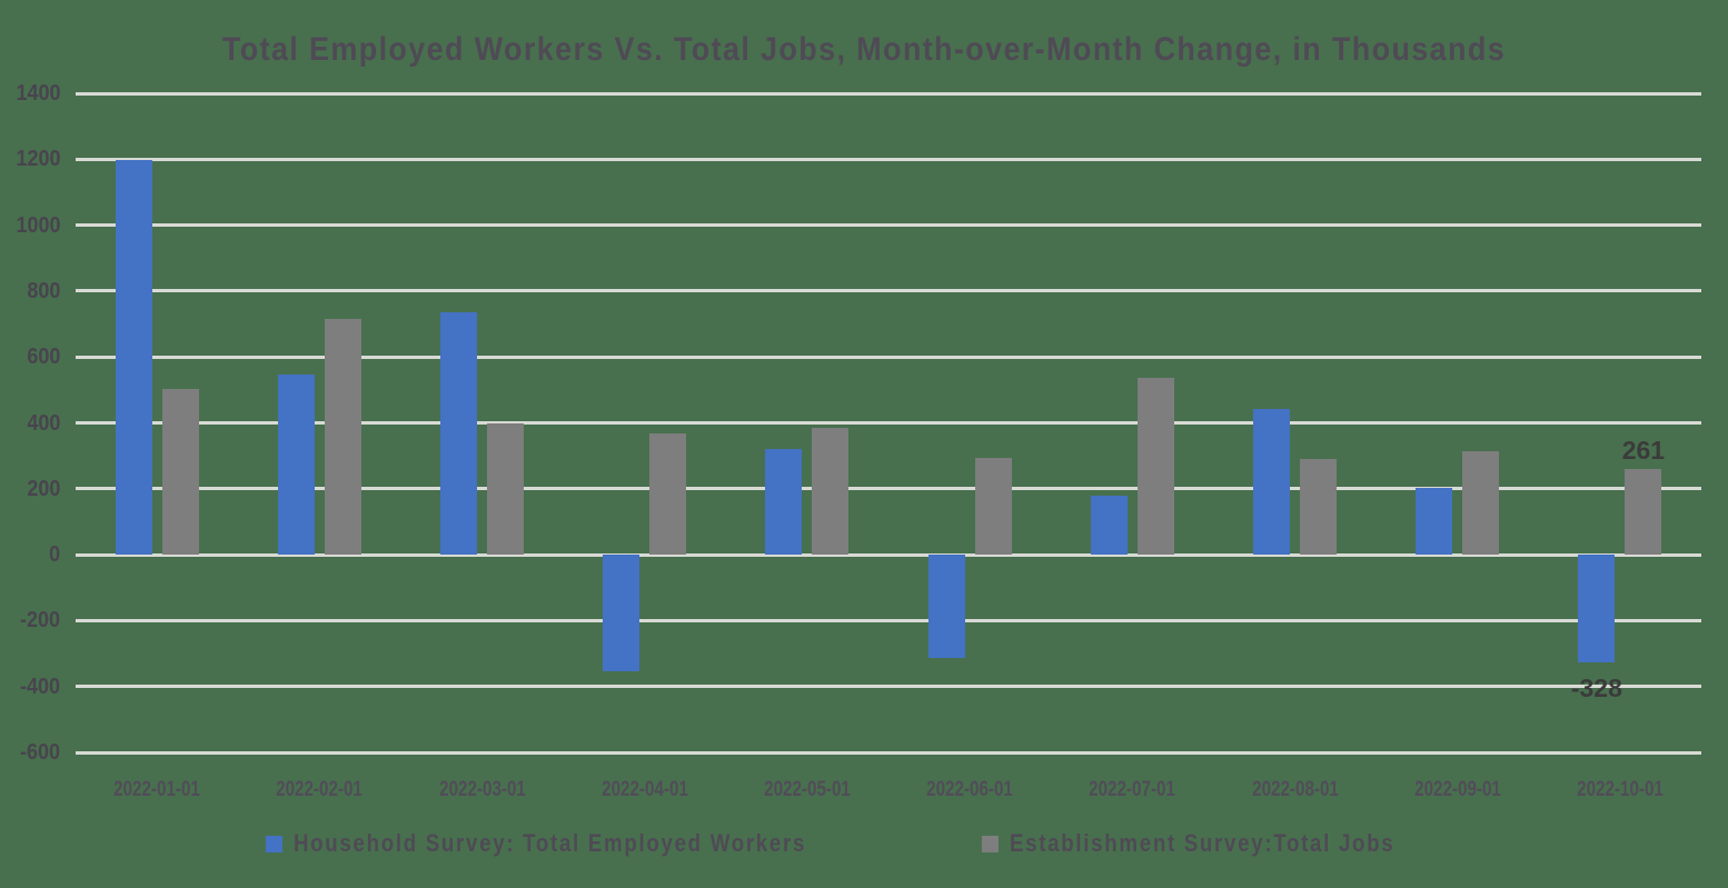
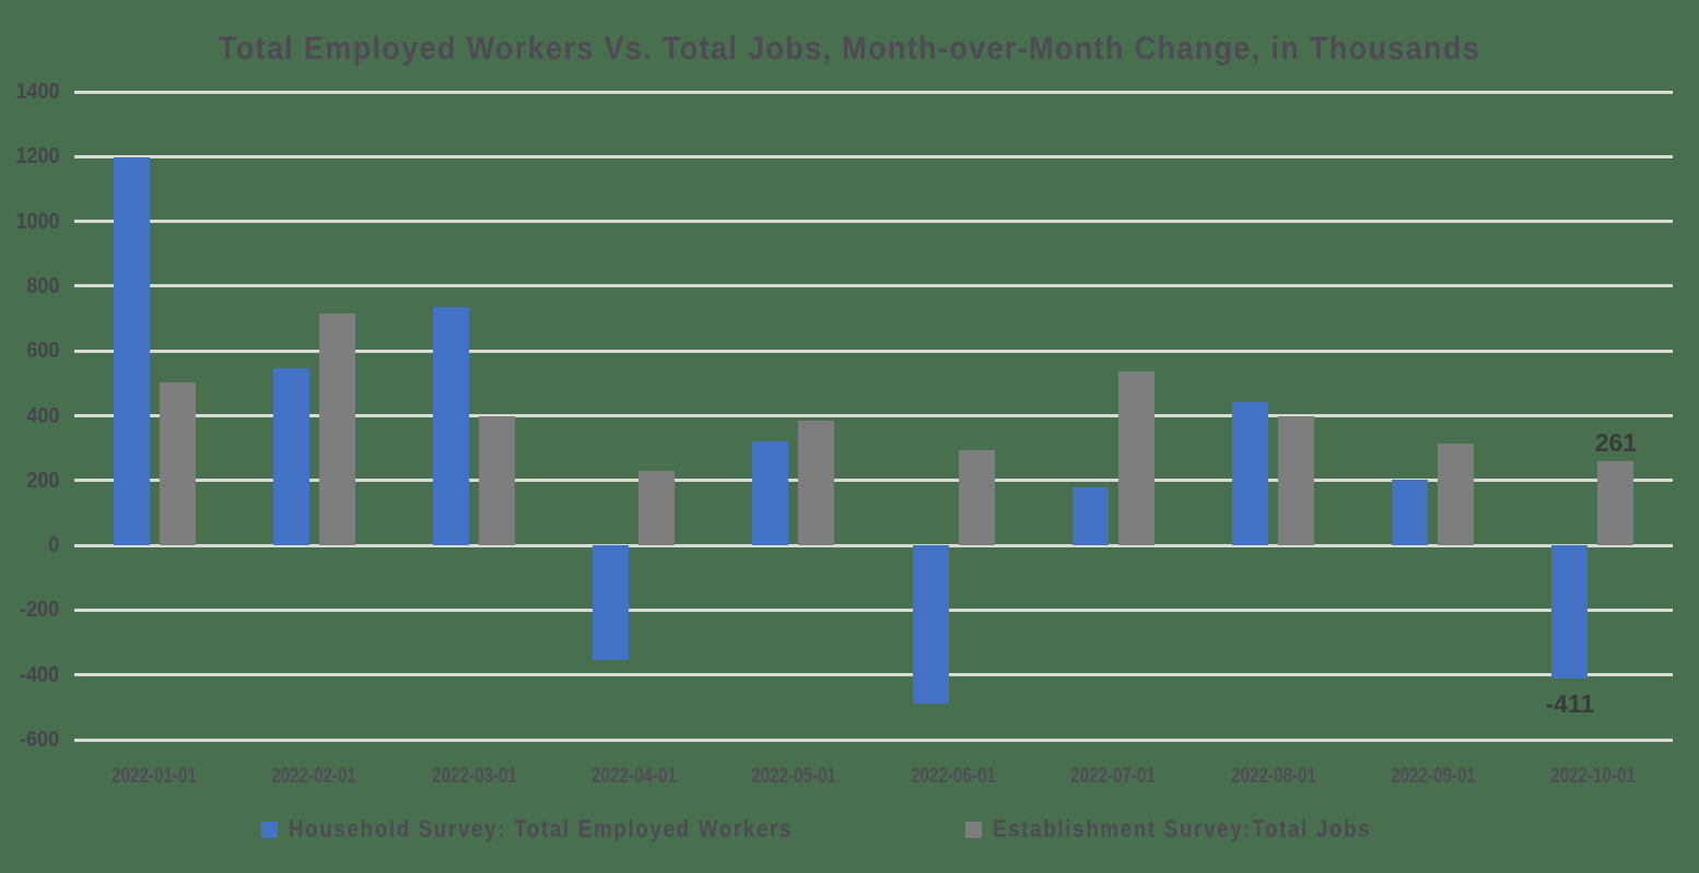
Establishment Survey:Total Jobs/2022-04-01: 370 -> 230
Household Survey: Total Employed Workers/2022-06-01: -320 -> -490
Establishment Survey:Total Jobs/2022-08-01: 290 -> 400
Household Survey: Total Employed Workers/2022-10-01: -328 -> -411
